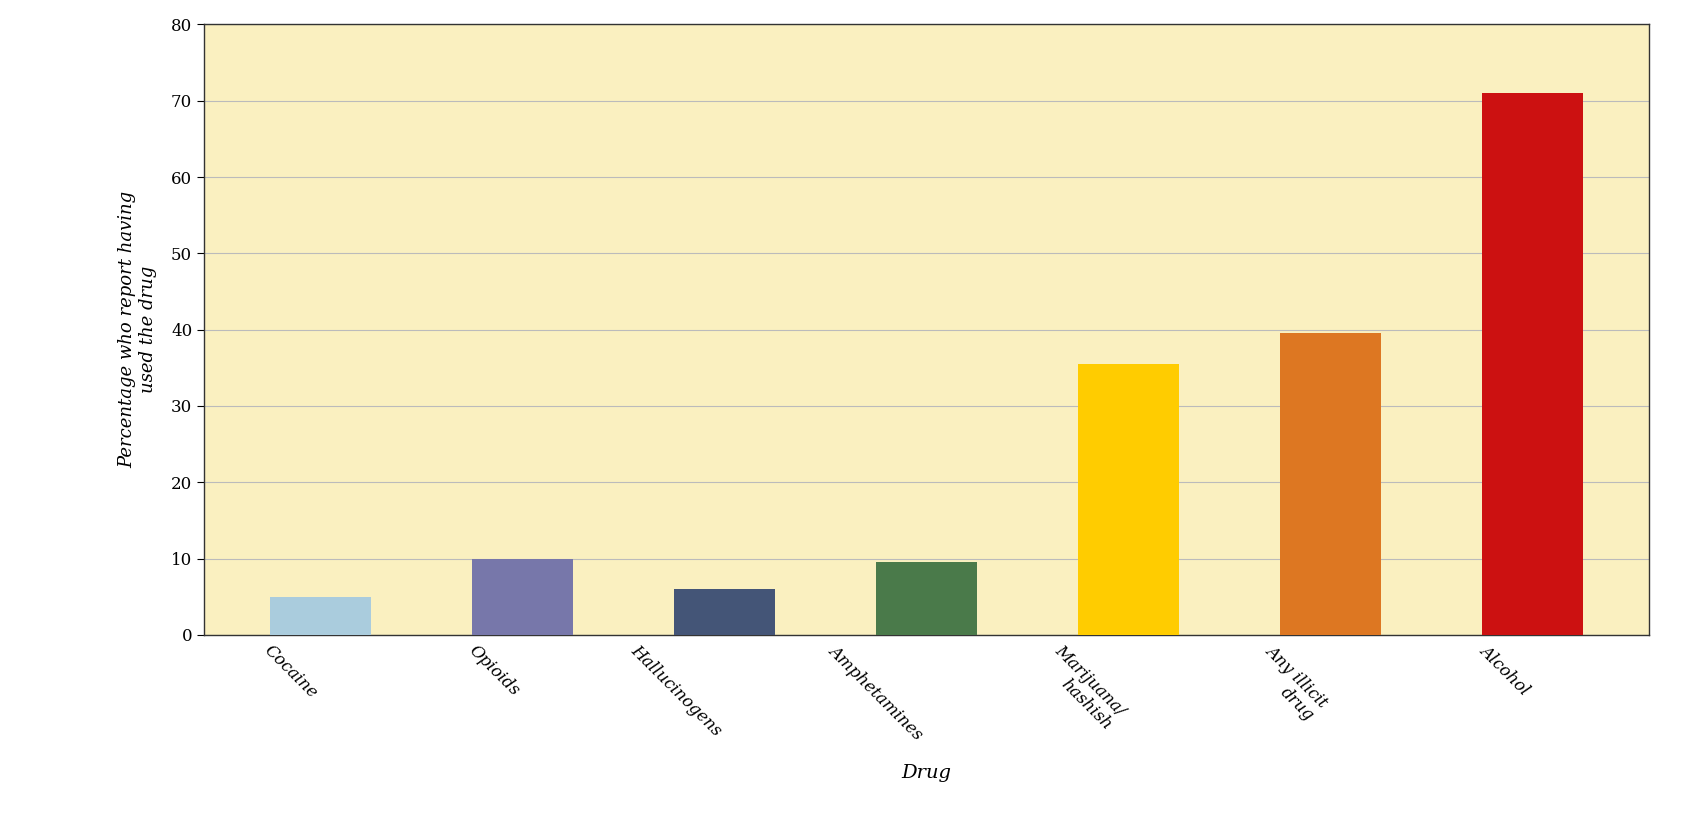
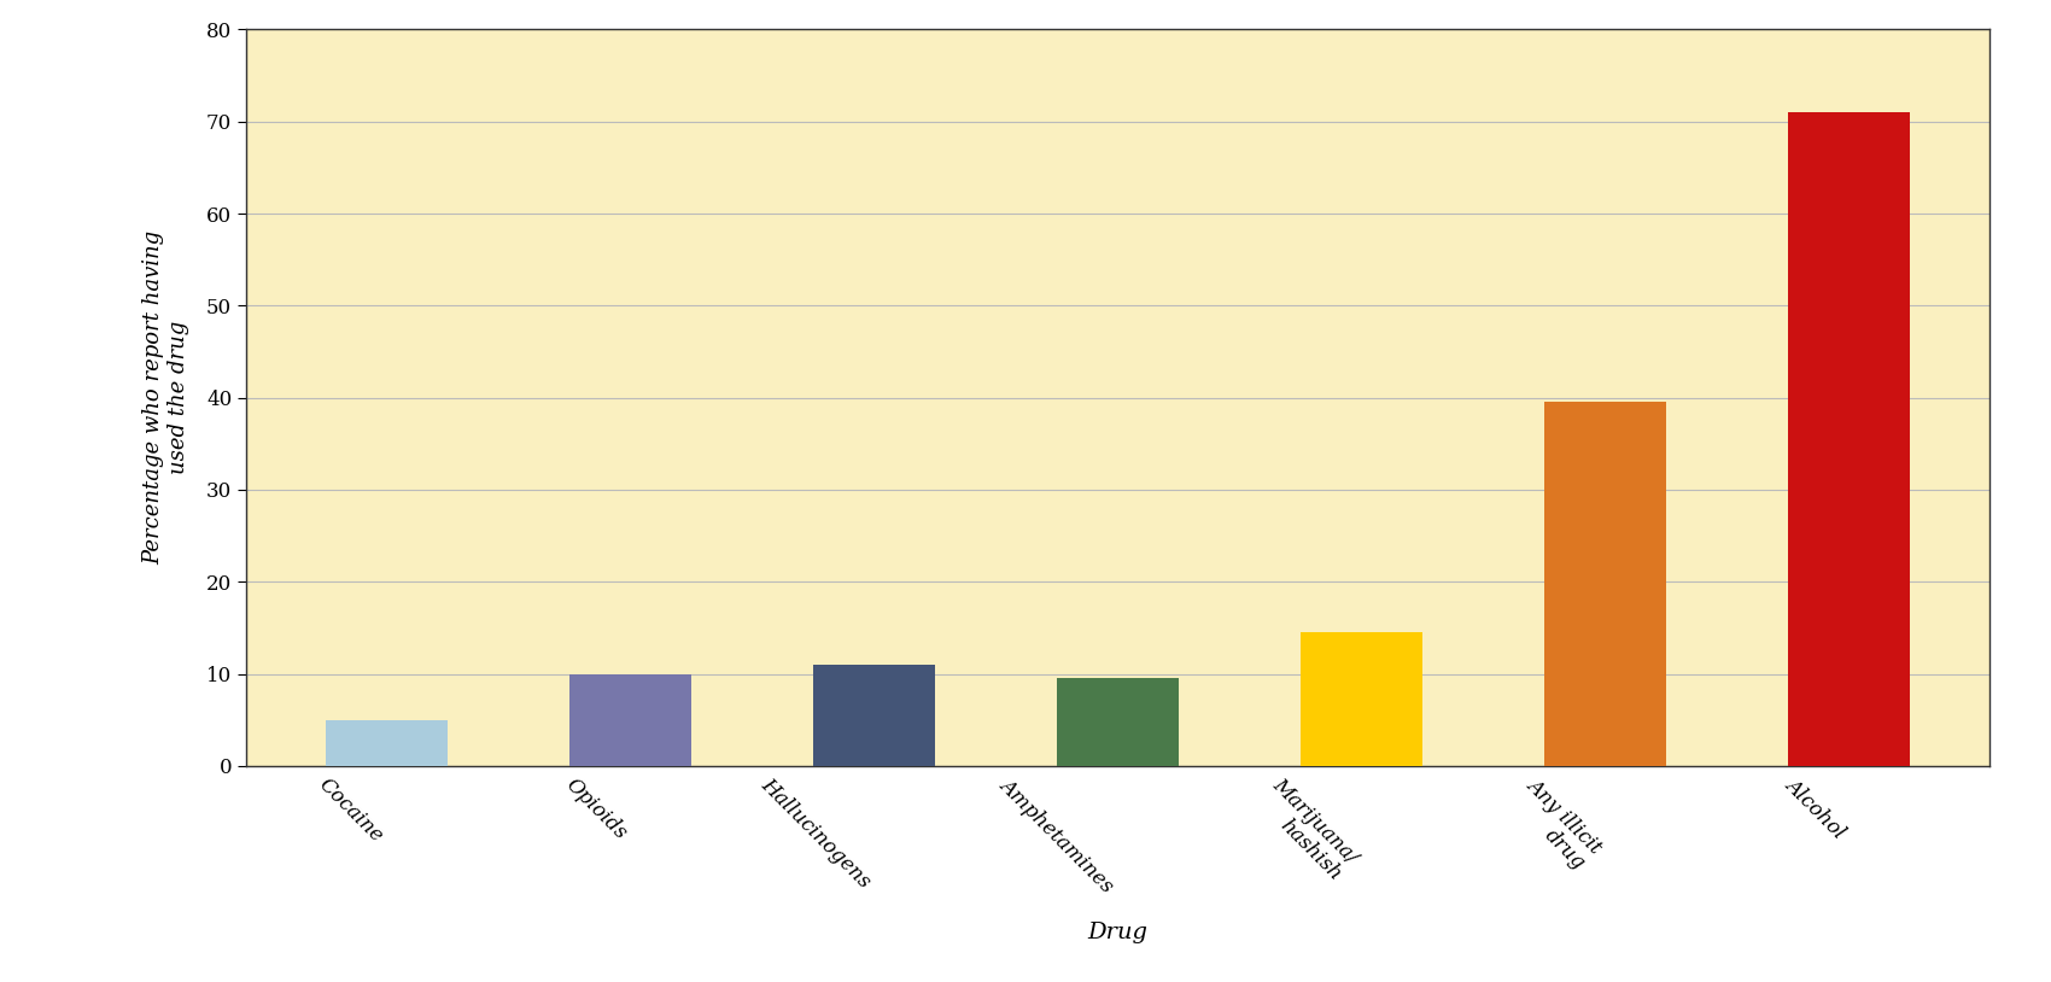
Hallucinogens: 6.0 -> 11.0
Marijuana/ hashish: 35.5 -> 14.6
